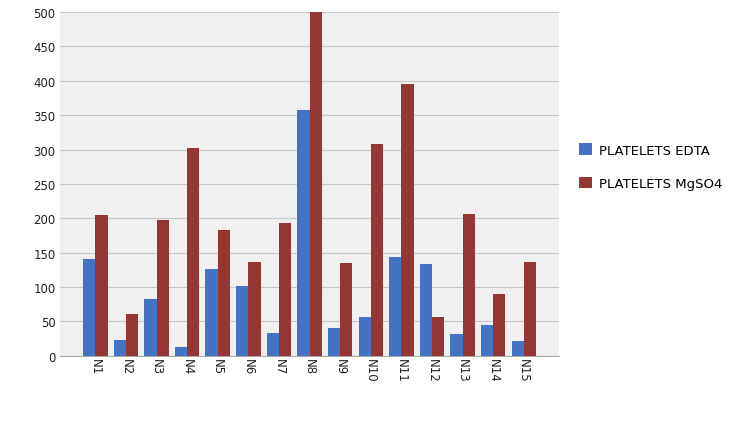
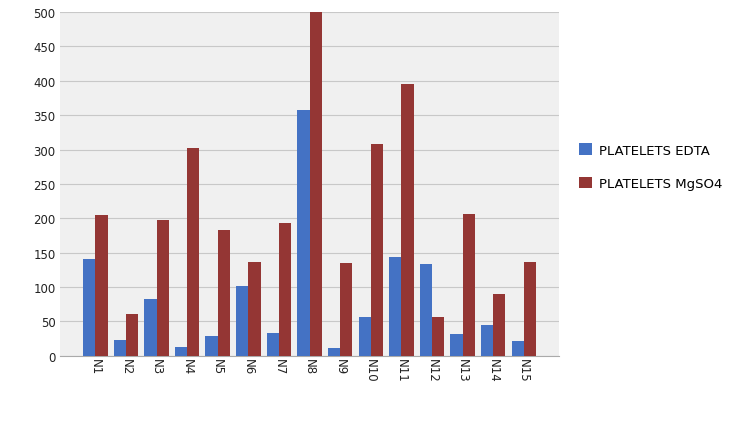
PLATELETS EDTA/N5: 126 -> 29
PLATELETS EDTA/N9: 40 -> 11
